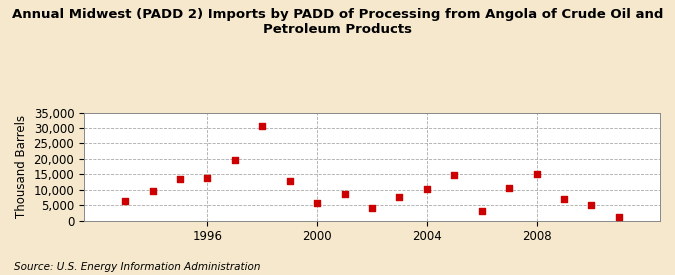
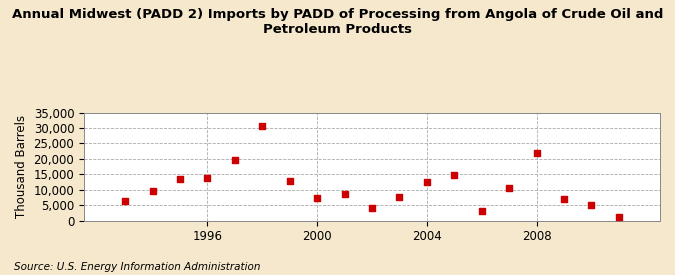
2000: 5,800 -> 7,500
2004: 10,200 -> 12,500
2008: 15,000 -> 22,000
